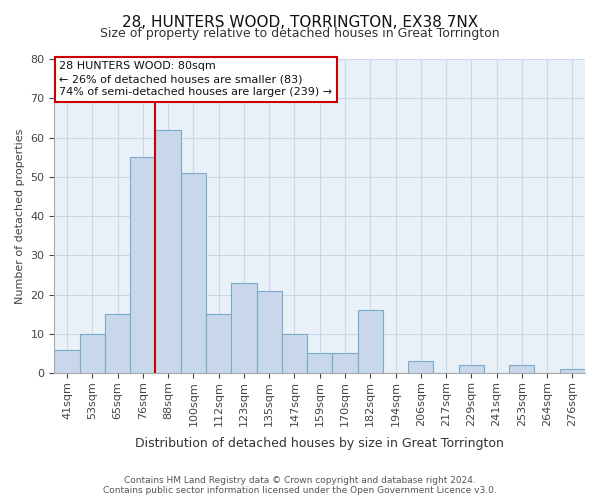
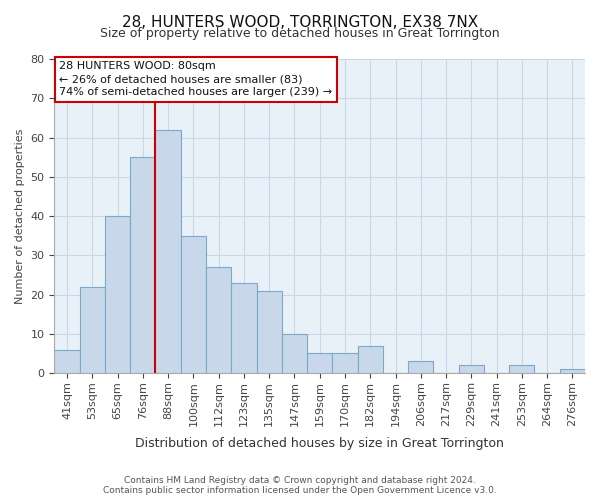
53sqm: 10 -> 22
65sqm: 15 -> 40
100sqm: 51 -> 35
112sqm: 15 -> 27
182sqm: 16 -> 7
